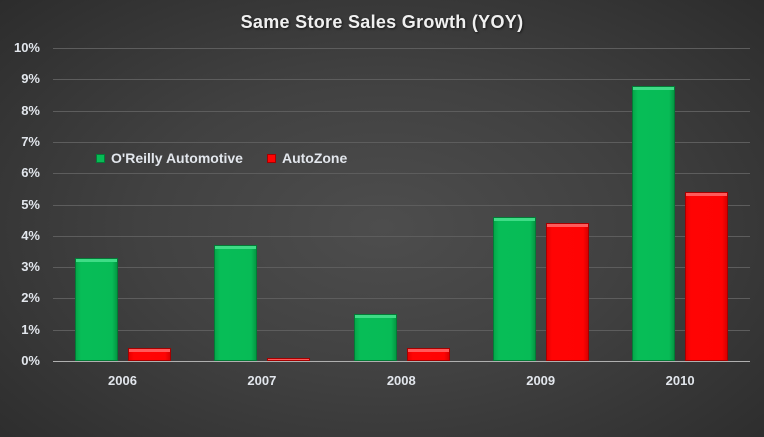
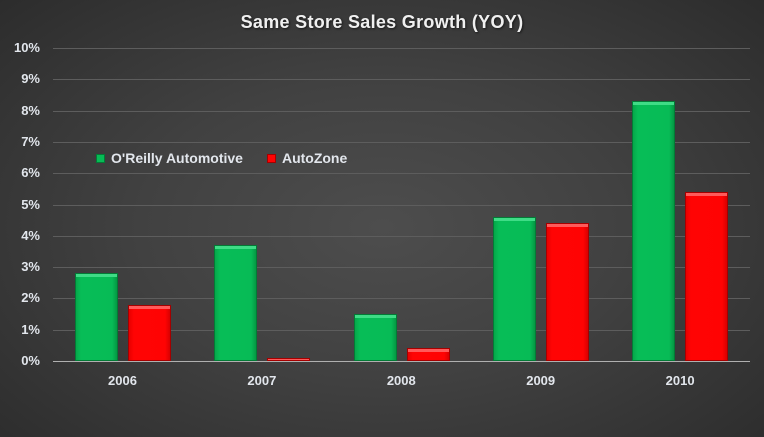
O'Reilly Automotive/2006: 3.3% -> 2.8%
AutoZone/2006: 0.4% -> 1.8%
O'Reilly Automotive/2010: 8.8% -> 8.3%
